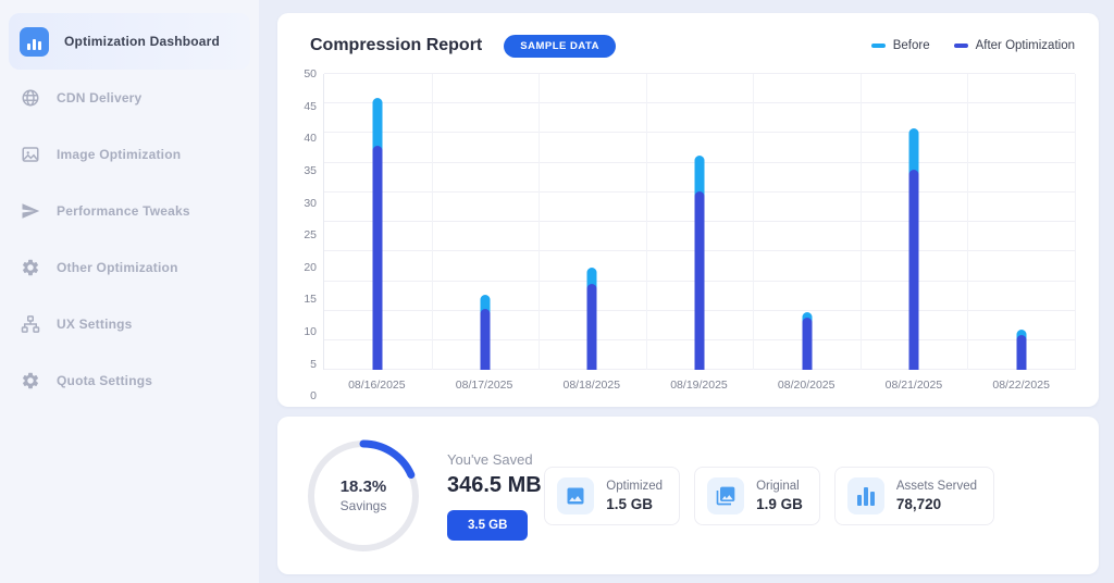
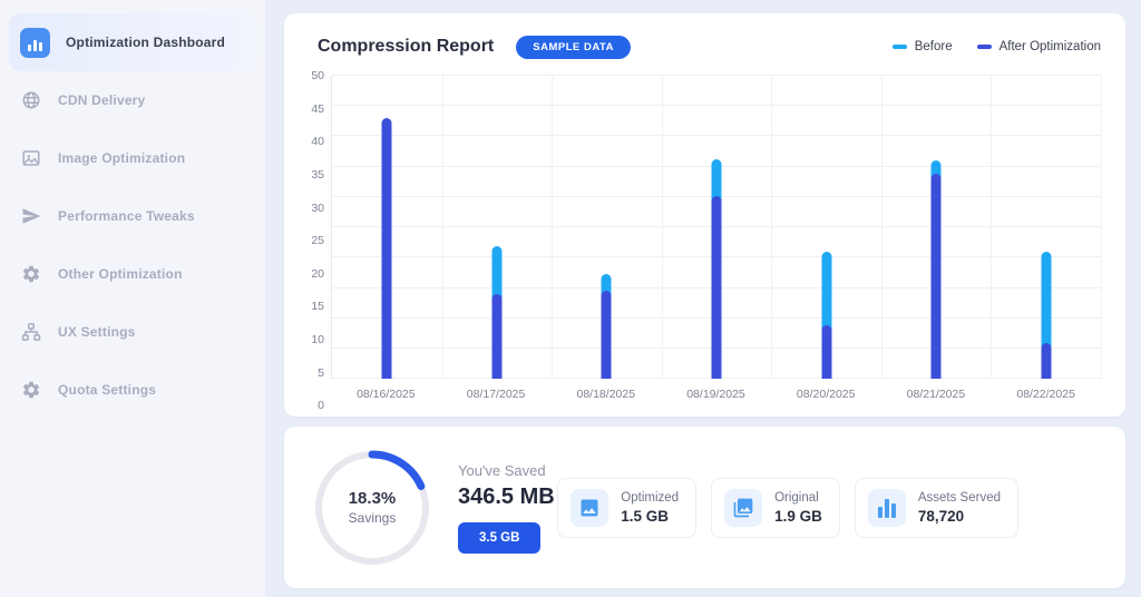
Before/08/16/2025: 46 -> 42
After Optimization/08/16/2025: 38 -> 43
Before/08/17/2025: 13 -> 22
After Optimization/08/17/2025: 10 -> 14
Before/08/20/2025: 10 -> 21
Before/08/21/2025: 41 -> 36
Before/08/22/2025: 7 -> 21
